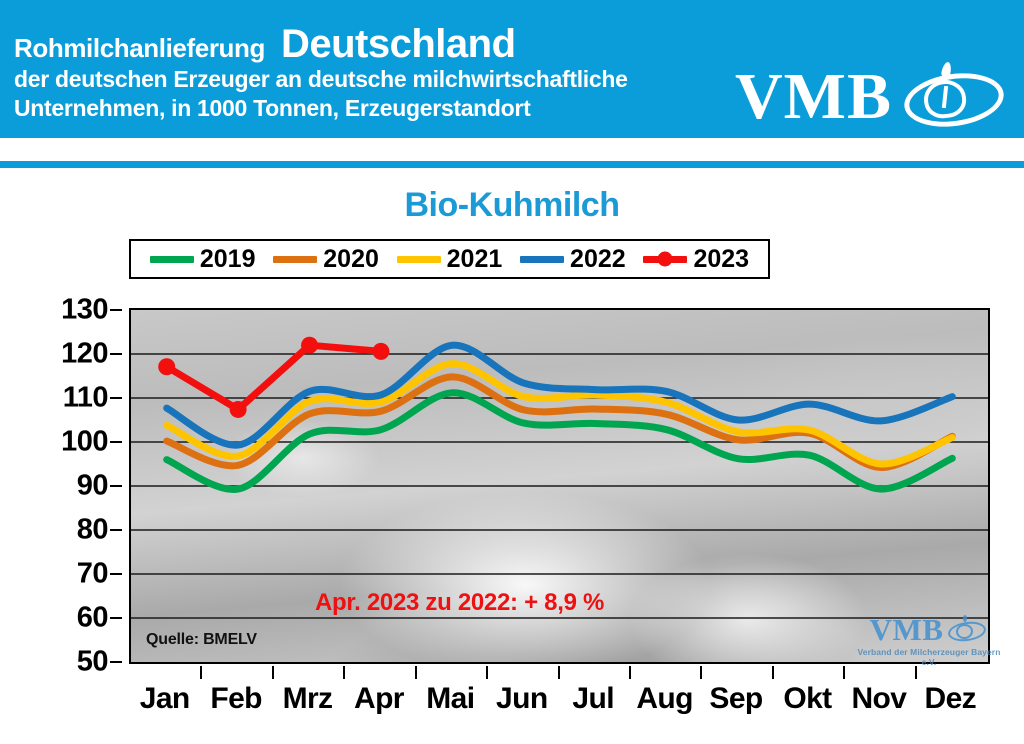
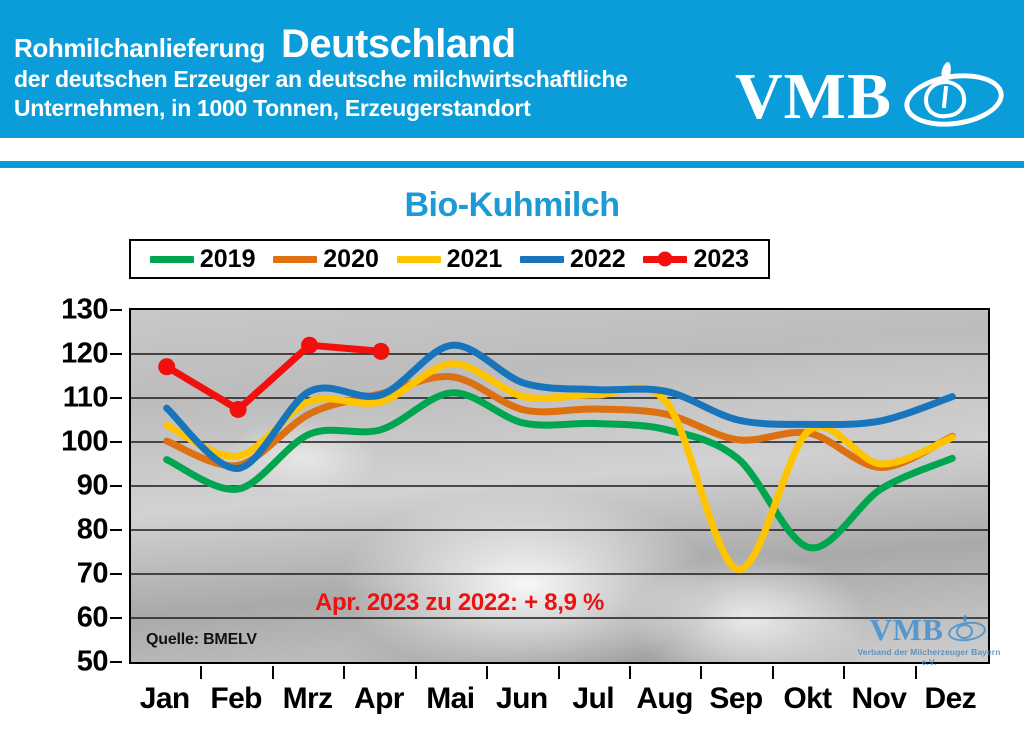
2022/Feb: 99 -> 94
2020/Apr: 107 -> 111
2021/Sep: 102 -> 71
2019/Okt: 97 -> 76
2022/Okt: 109 -> 104
